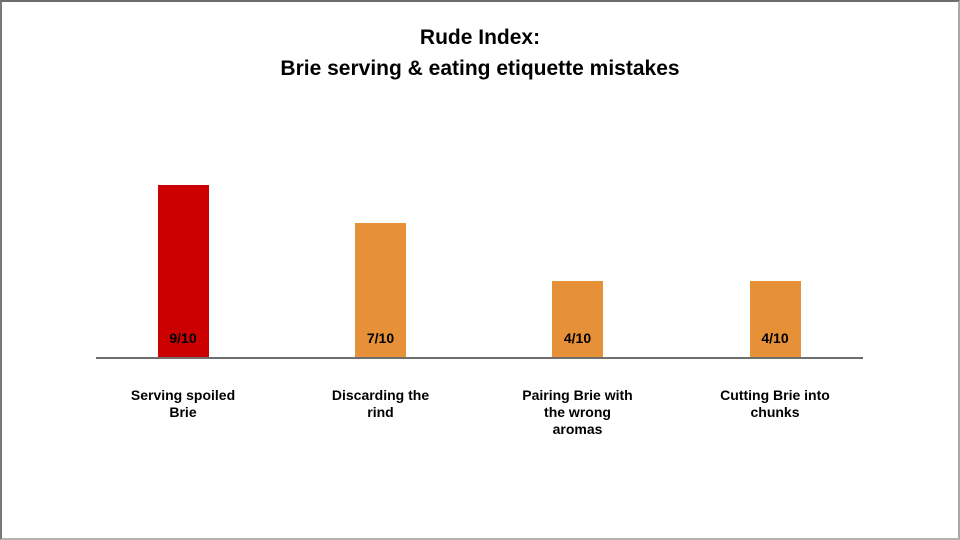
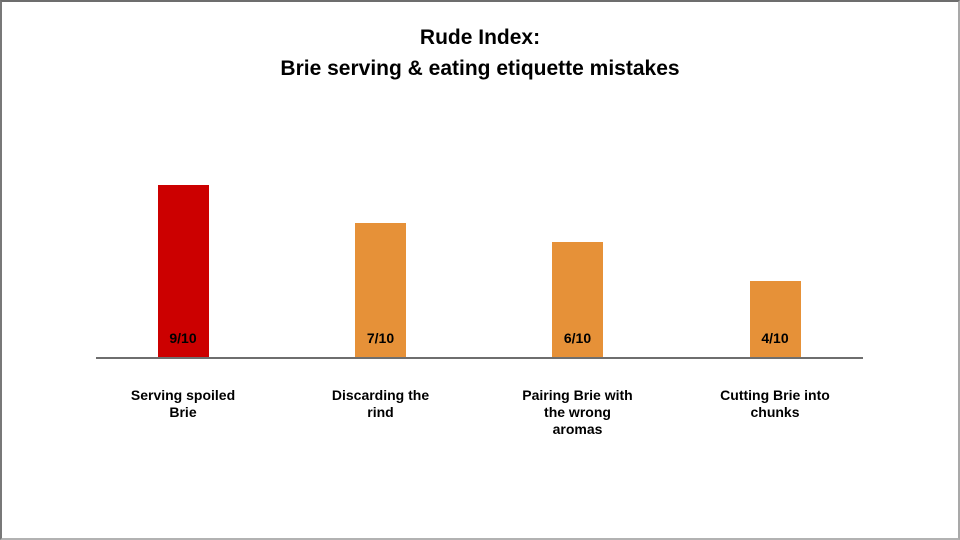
Pairing Brie with the wrong aromas: 4 -> 6
